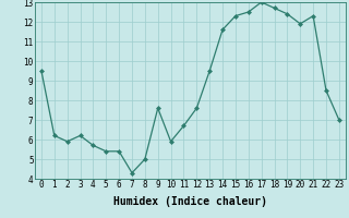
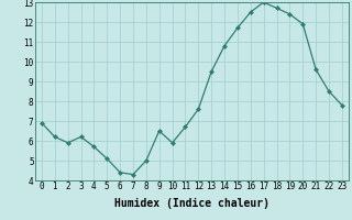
0: 9.5 -> 6.9
5: 5.4 -> 5.1
6: 5.4 -> 4.4
9: 7.6 -> 6.5
14: 11.6 -> 10.8
15: 12.3 -> 11.7
21: 12.3 -> 9.6
23: 7.0 -> 7.8
